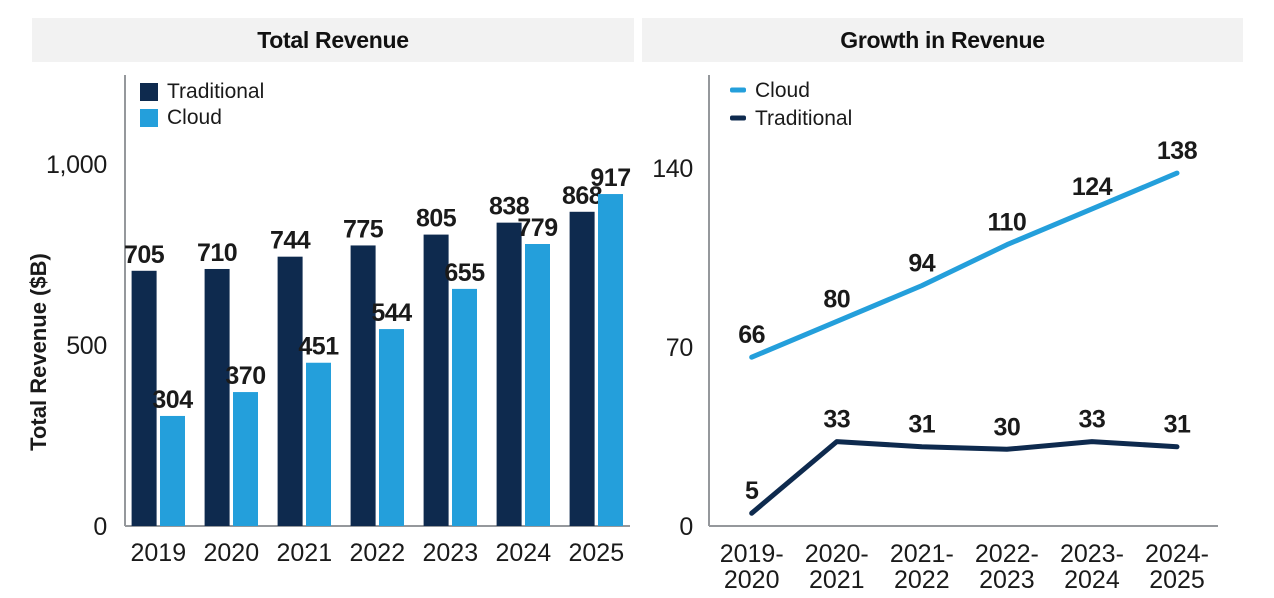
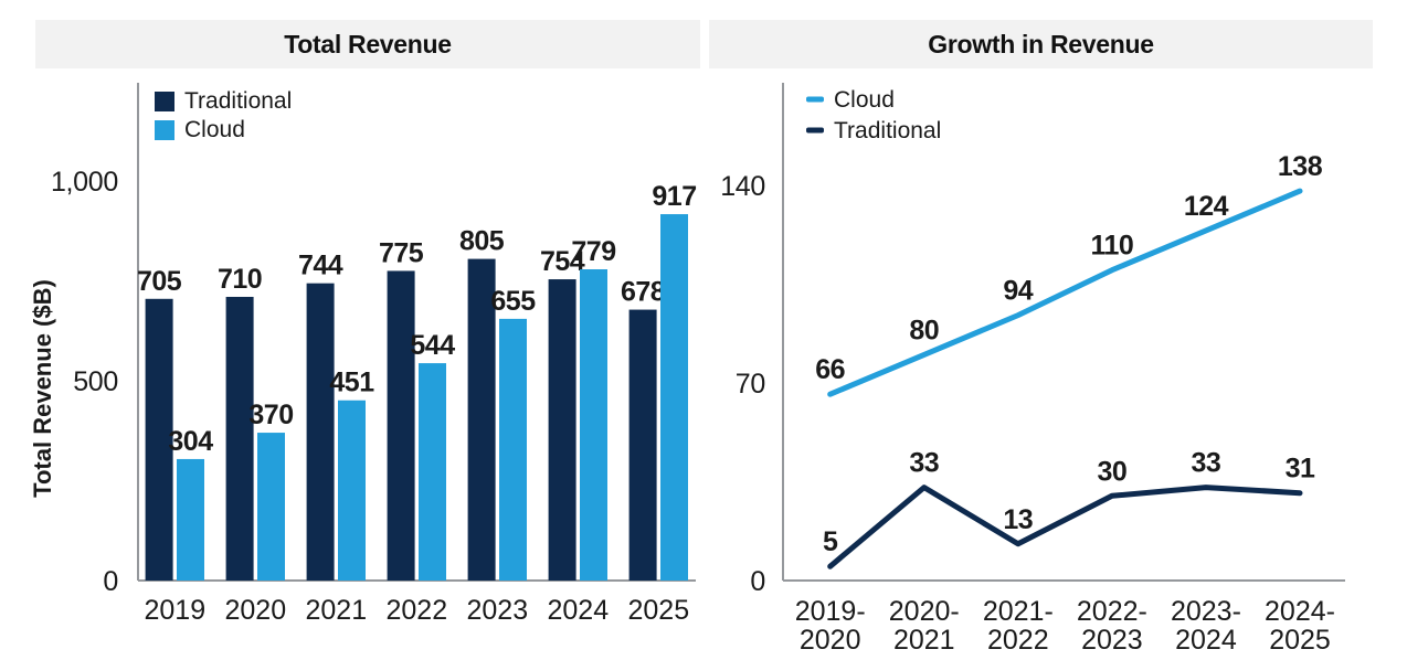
Total Revenue/Traditional/2024: 838 -> 754
Total Revenue/Traditional/2025: 868 -> 678
Growth in Revenue/Traditional/2021- 2022: 31 -> 13
